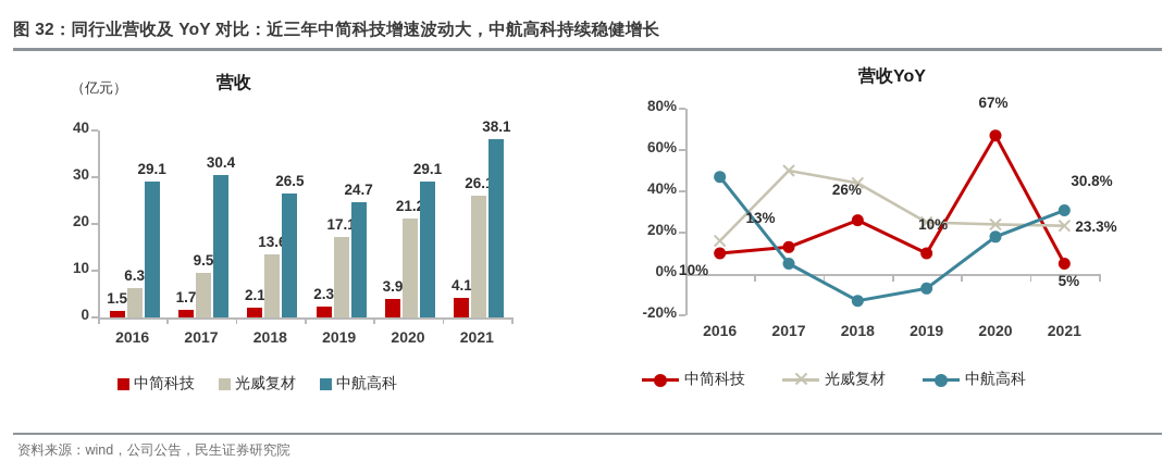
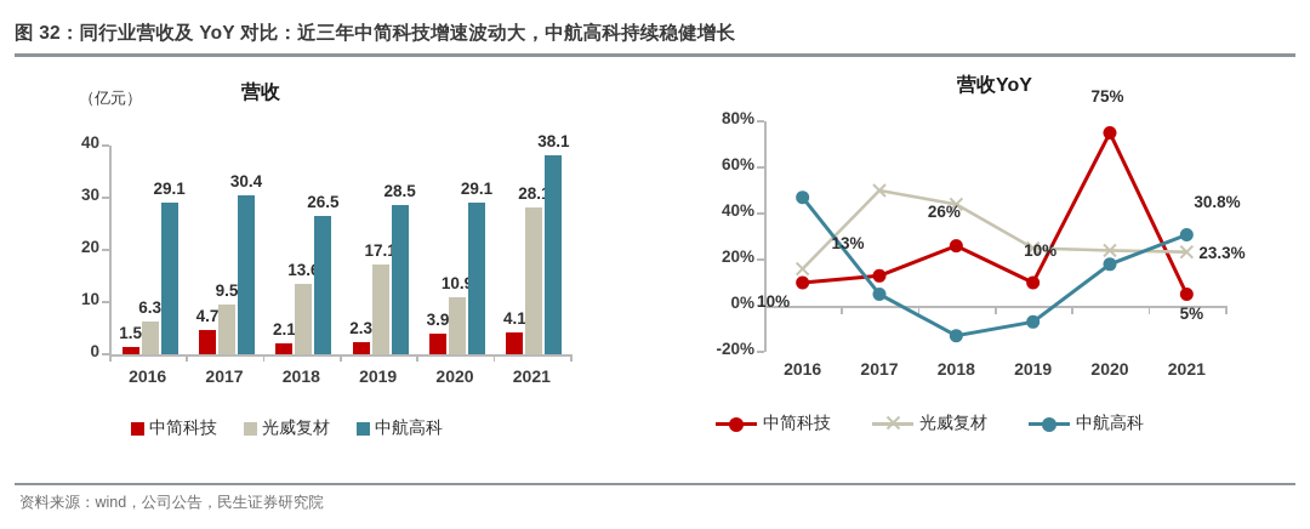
营收/中简科技/2017: 1.7 -> 4.7
营收/中航高科/2019: 24.7 -> 28.5
营收/光威复材/2020: 21.2 -> 10.9
营收/光威复材/2021: 26.1 -> 28.1
营收YoY/中简科技/2020: 67% -> 75%
